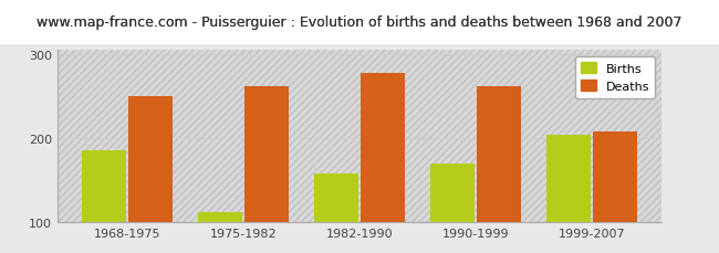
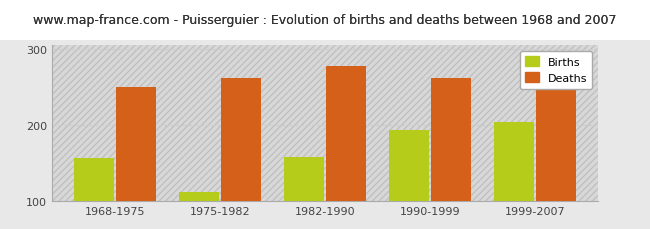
Births/1968-1975: 186 -> 157
Births/1990-1999: 170 -> 193
Deaths/1999-2007: 208 -> 250
